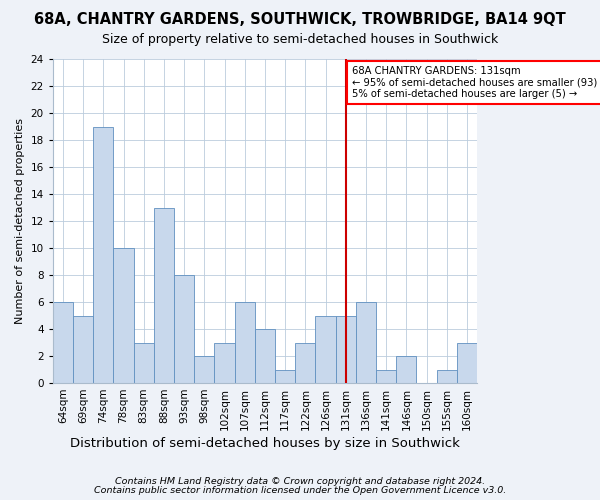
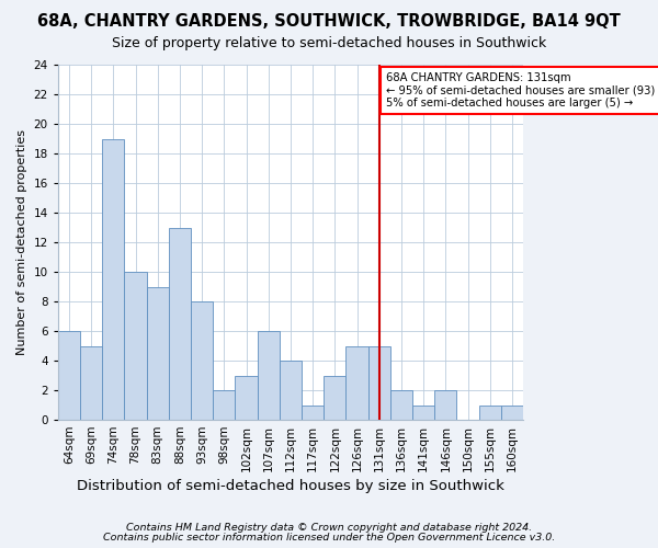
83sqm: 3 -> 9
136sqm: 6 -> 2
160sqm: 3 -> 1
